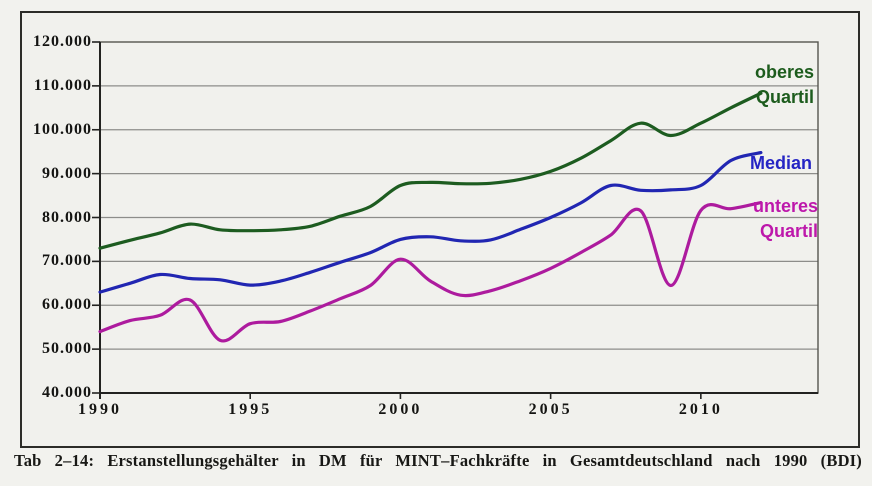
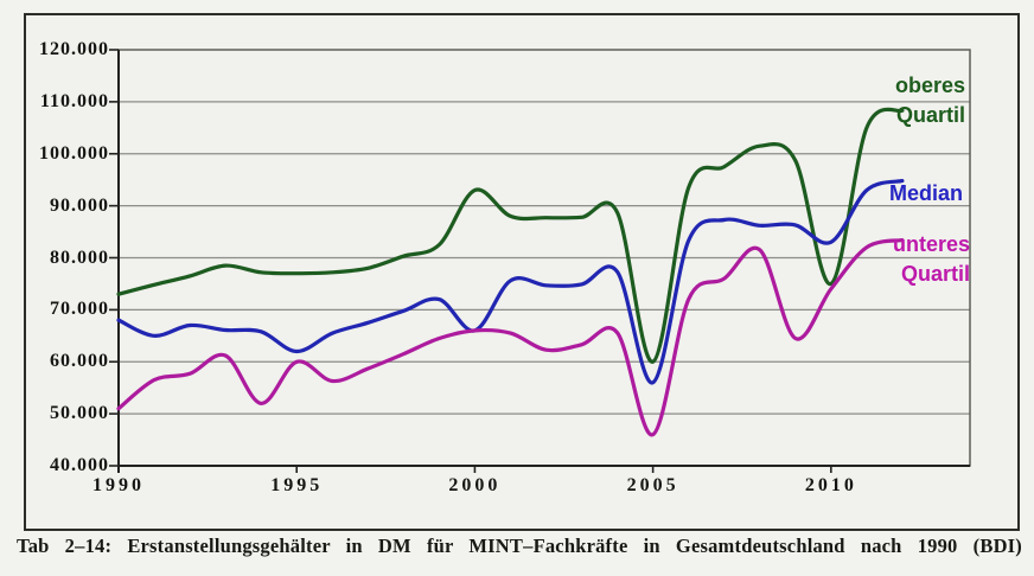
Median/1990: 63000 -> 68000
unteres Quartil/1990: 54000 -> 51000
Median/1995: 65000 -> 62000
unteres Quartil/1995: 56000 -> 60000
oberes Quartil/2000: 87000 -> 93000
Median/2000: 75000 -> 66000
unteres Quartil/2000: 70000 -> 66000
oberes Quartil/2005: 90000 -> 60000
Median/2005: 80000 -> 56000
unteres Quartil/2005: 68000 -> 46000
oberes Quartil/2010: 102000 -> 75000
Median/2010: 87000 -> 83000
unteres Quartil/2010: 82000 -> 74000
